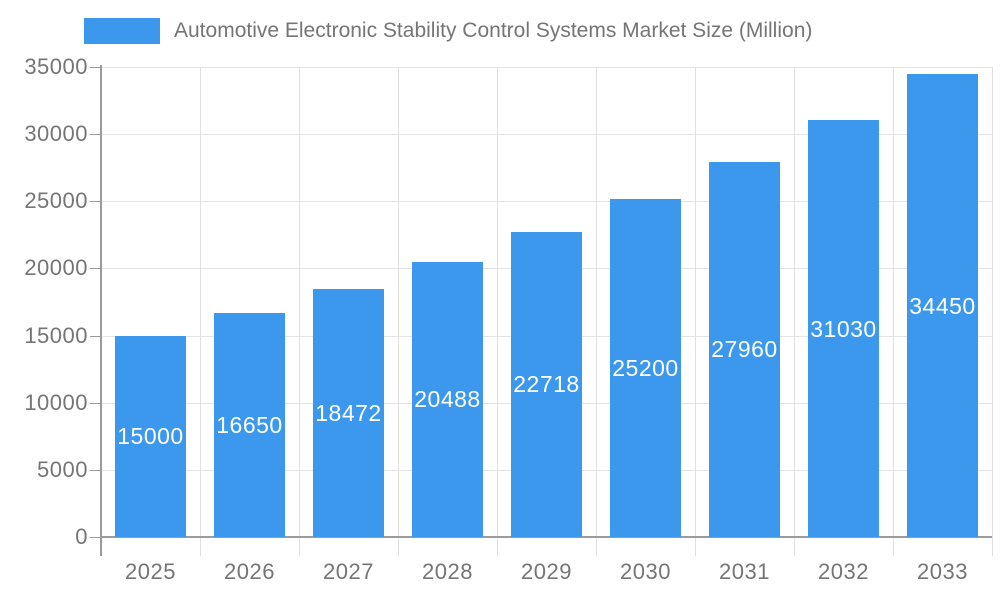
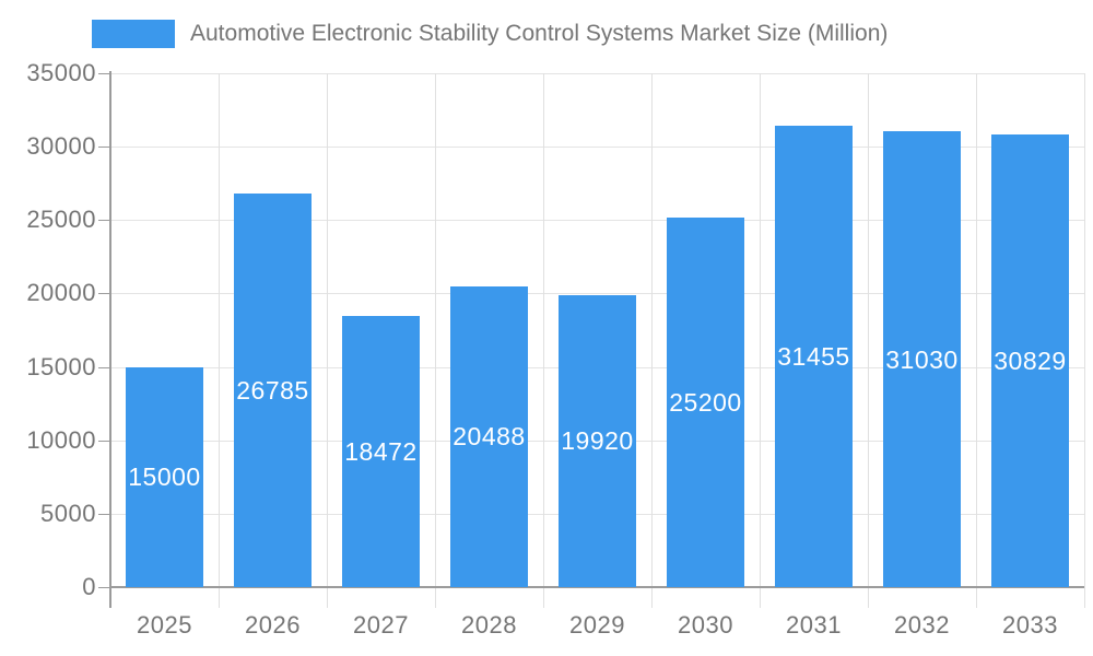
2026: 16650 -> 26785
2029: 22718 -> 19920
2031: 27960 -> 31455
2033: 34450 -> 30829
